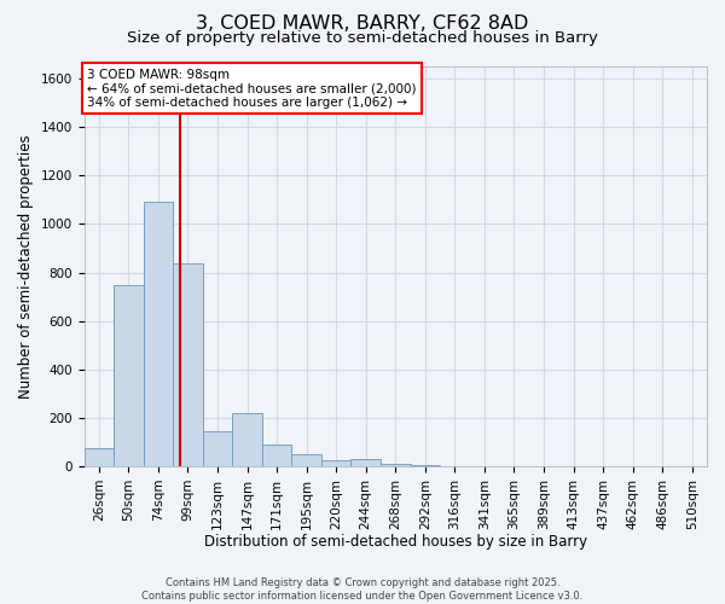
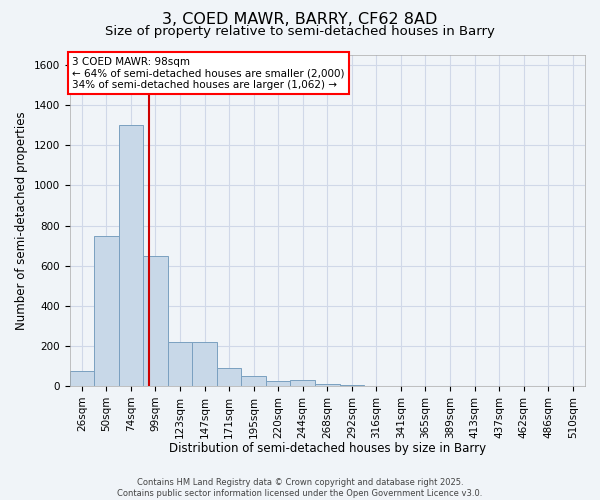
74sqm: 1090 -> 1300
99sqm: 835 -> 650
123sqm: 145 -> 220
